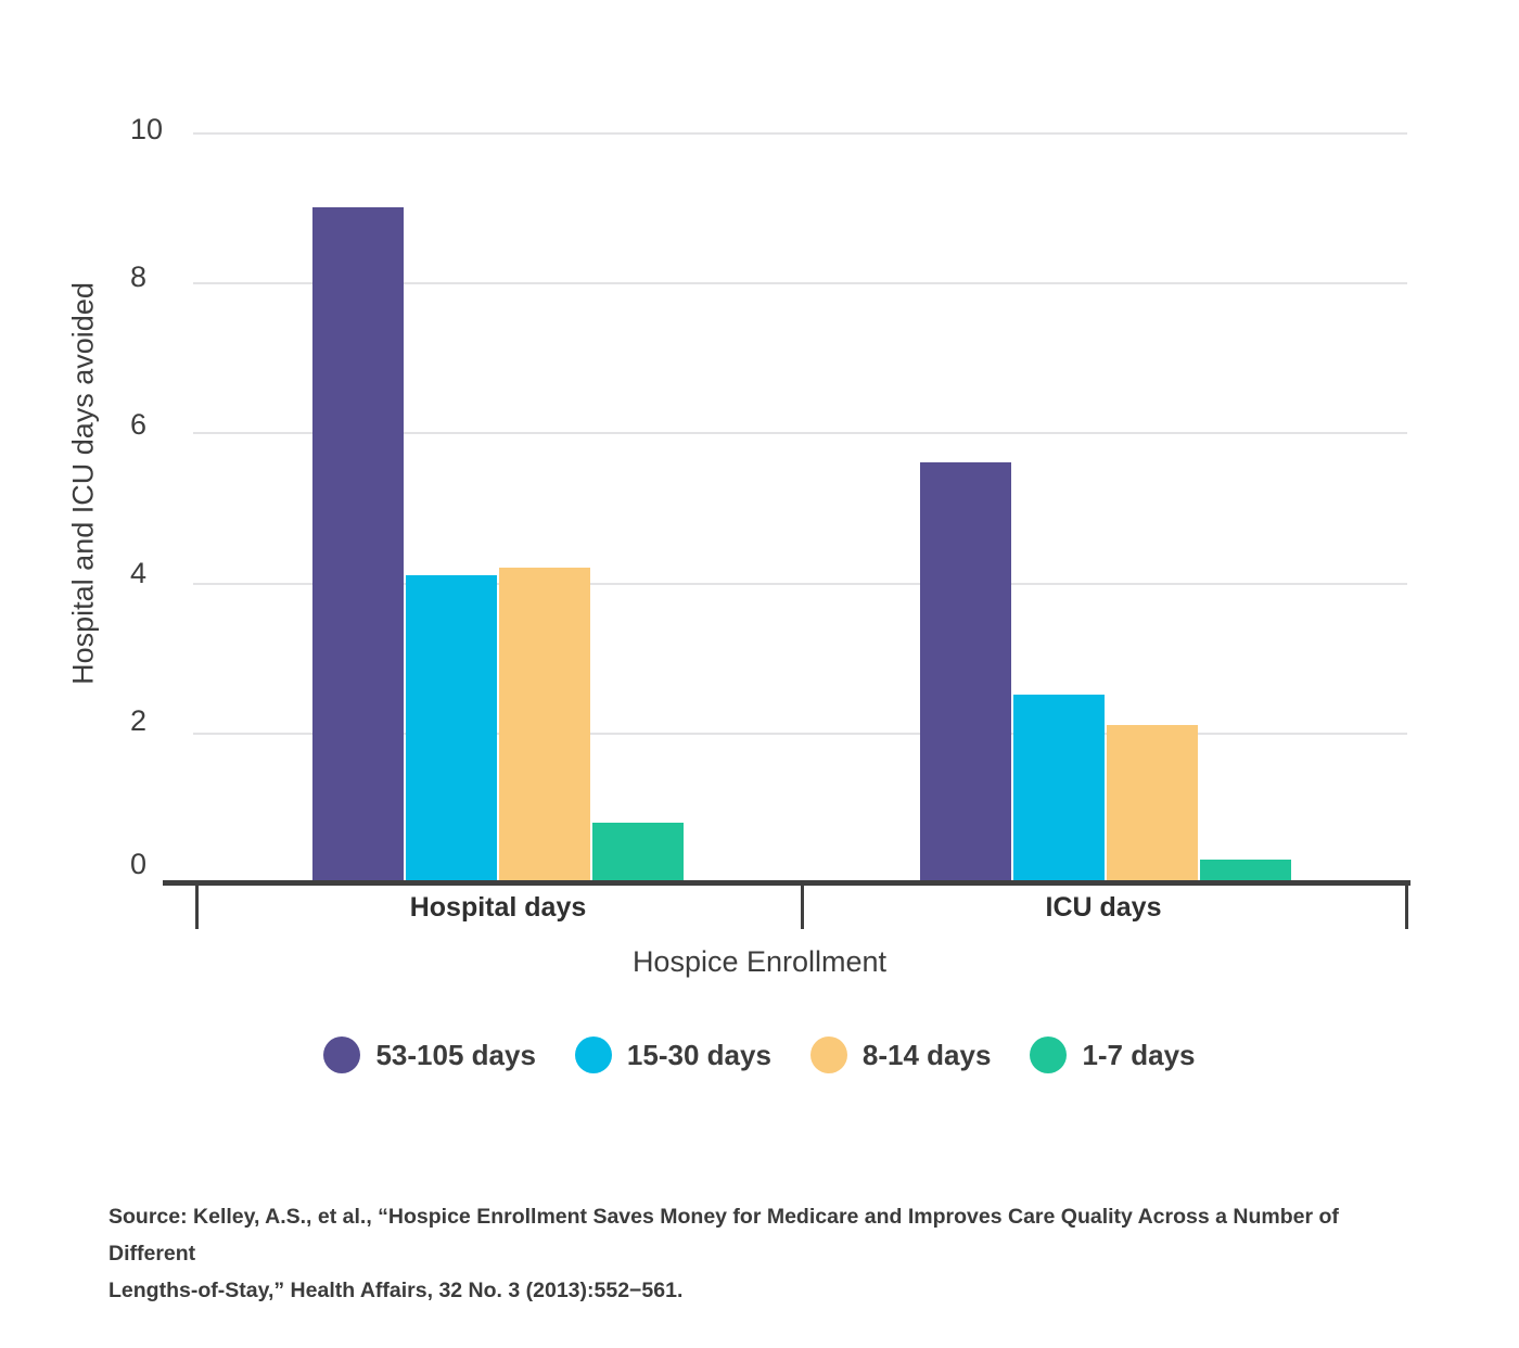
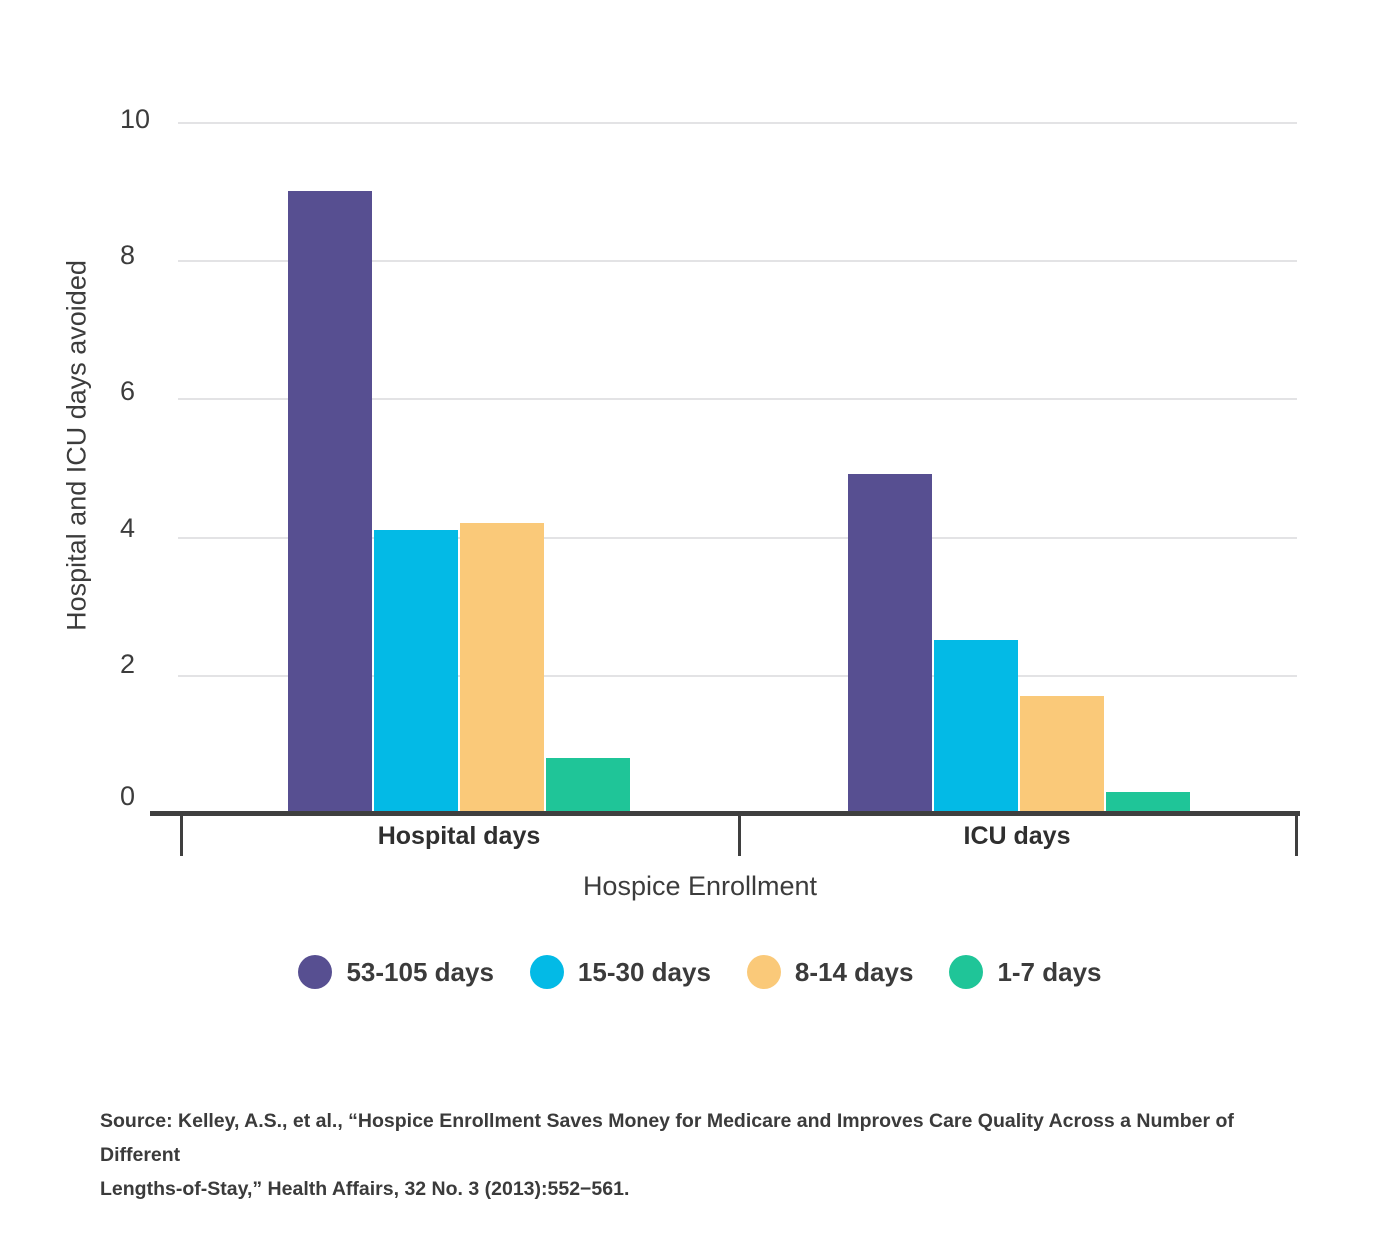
53-105 days/ICU days: 5.6 -> 4.9
8-14 days/ICU days: 2.1 -> 1.7
